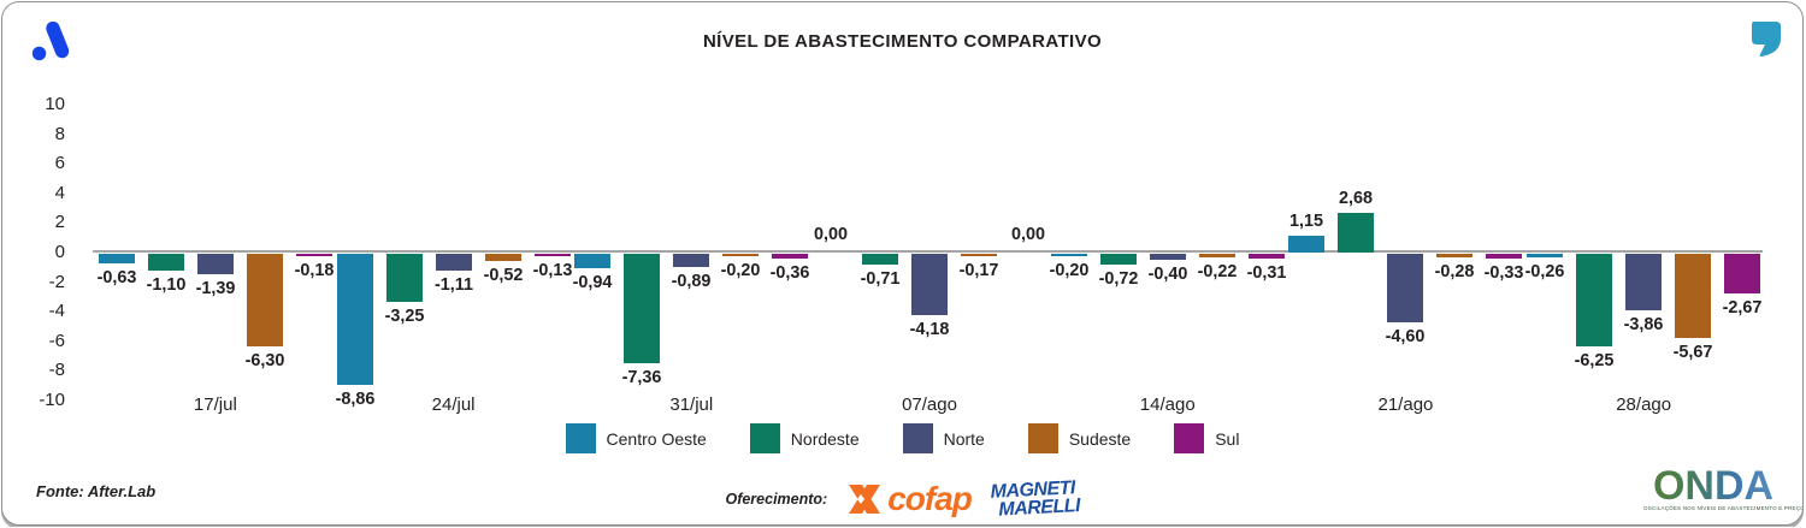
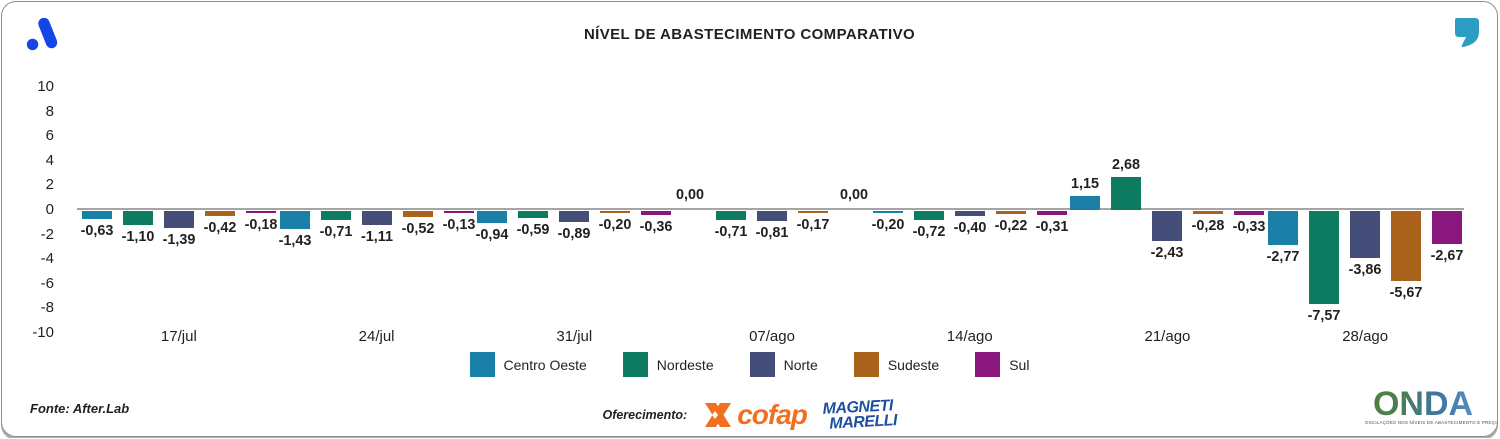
Sudeste/17/jul: -6,30 -> -0,42
Centro Oeste/24/jul: -8,86 -> -1,43
Nordeste/24/jul: -3,25 -> -0,71
Nordeste/31/jul: -7,36 -> -0,59
Norte/07/ago: -4,18 -> -0,81
Norte/21/ago: -4,60 -> -2,43
Centro Oeste/28/ago: -0,26 -> -2,77
Nordeste/28/ago: -6,25 -> -7,57
